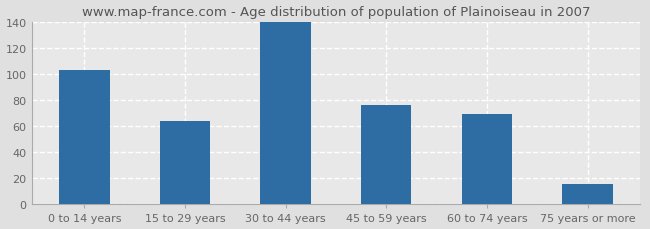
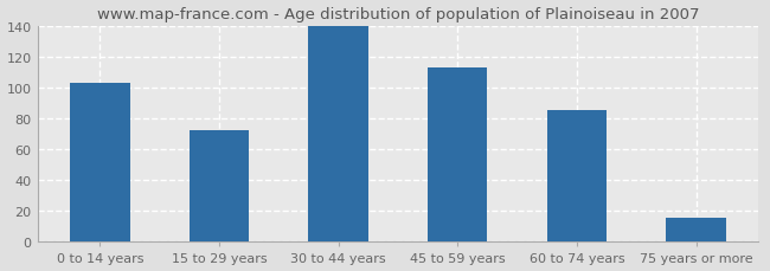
15 to 29 years: 64 -> 72
45 to 59 years: 76 -> 113
60 to 74 years: 69 -> 85
